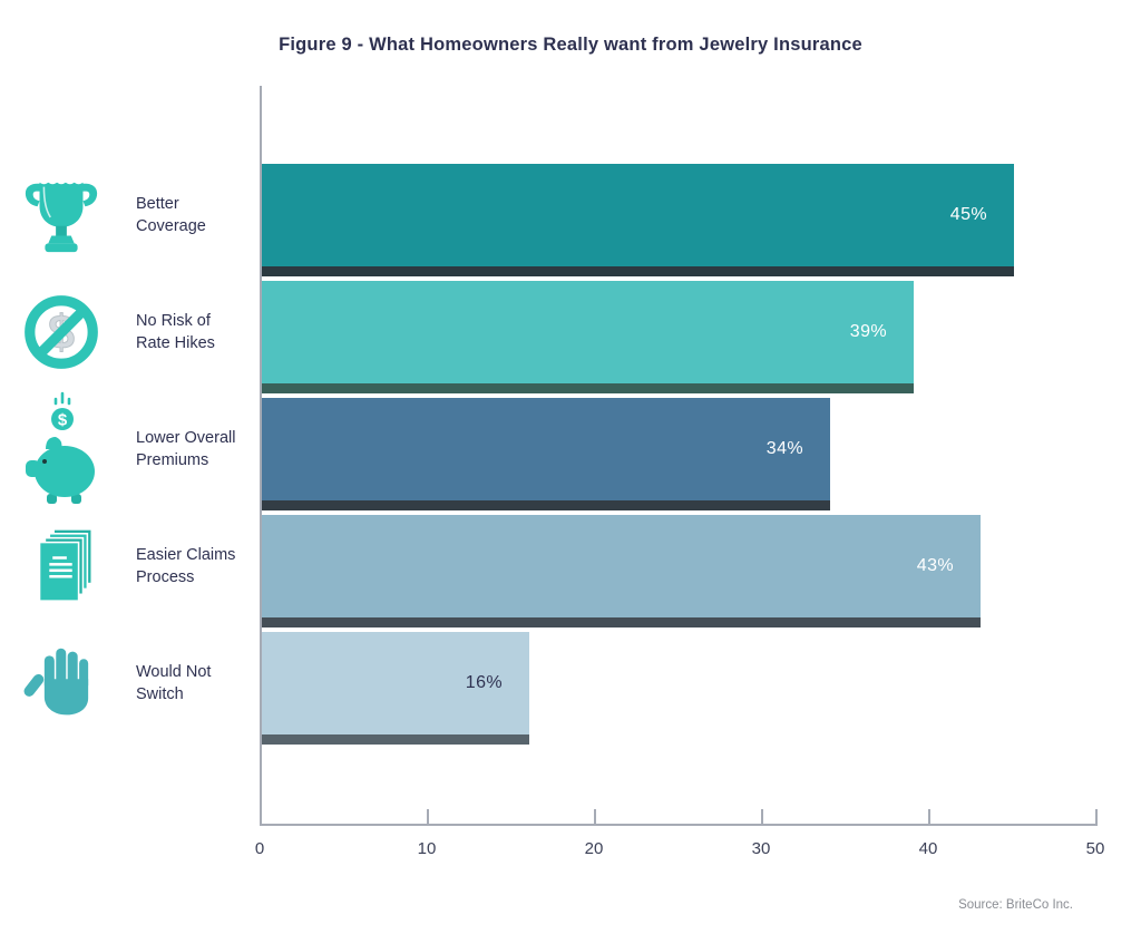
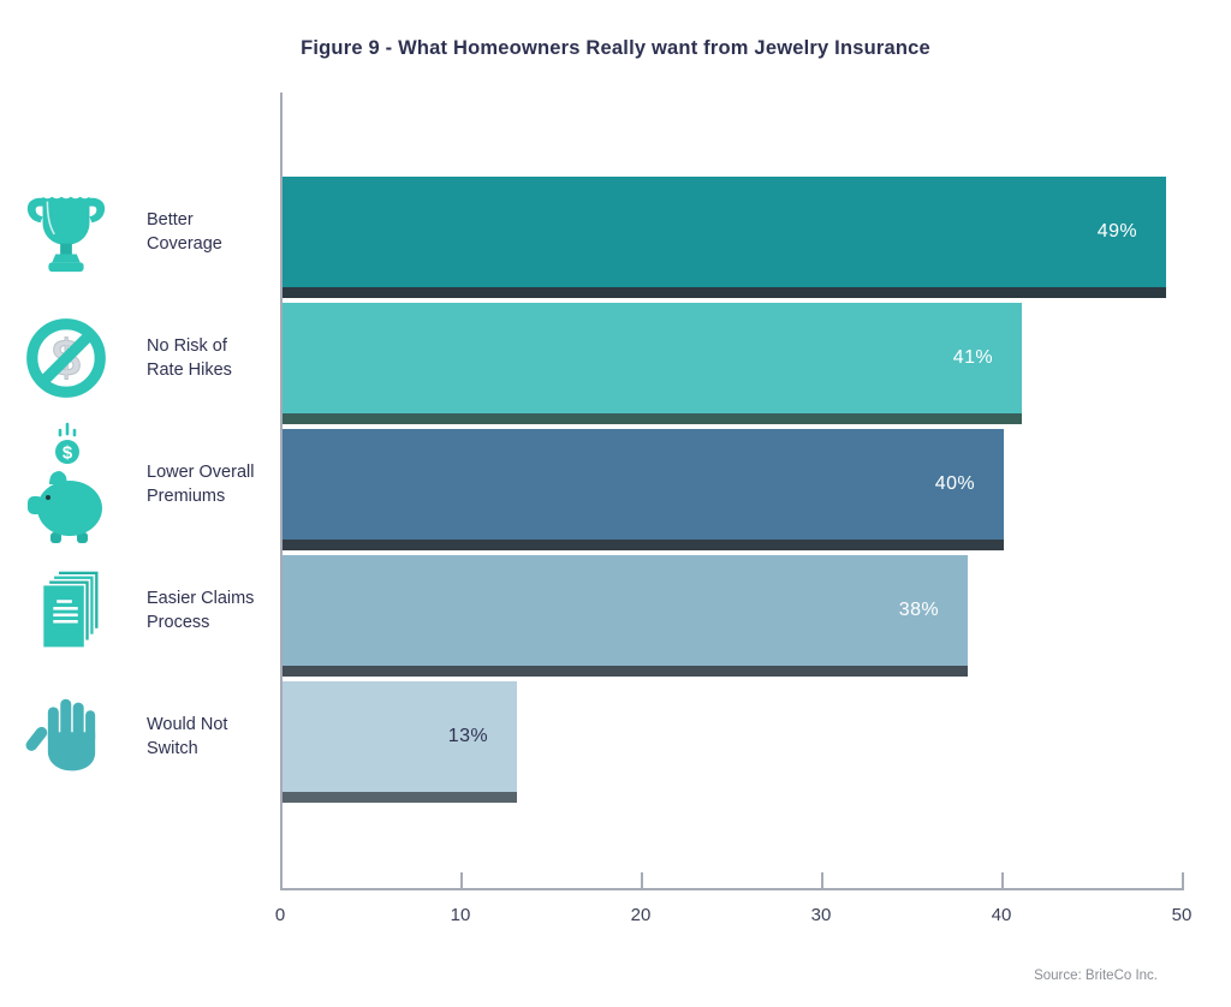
Better Coverage: 45% -> 49%
No Risk of Rate Hikes: 39% -> 41%
Lower Overall Premiums: 34% -> 40%
Easier Claims Process: 43% -> 38%
Would Not Switch: 16% -> 13%
